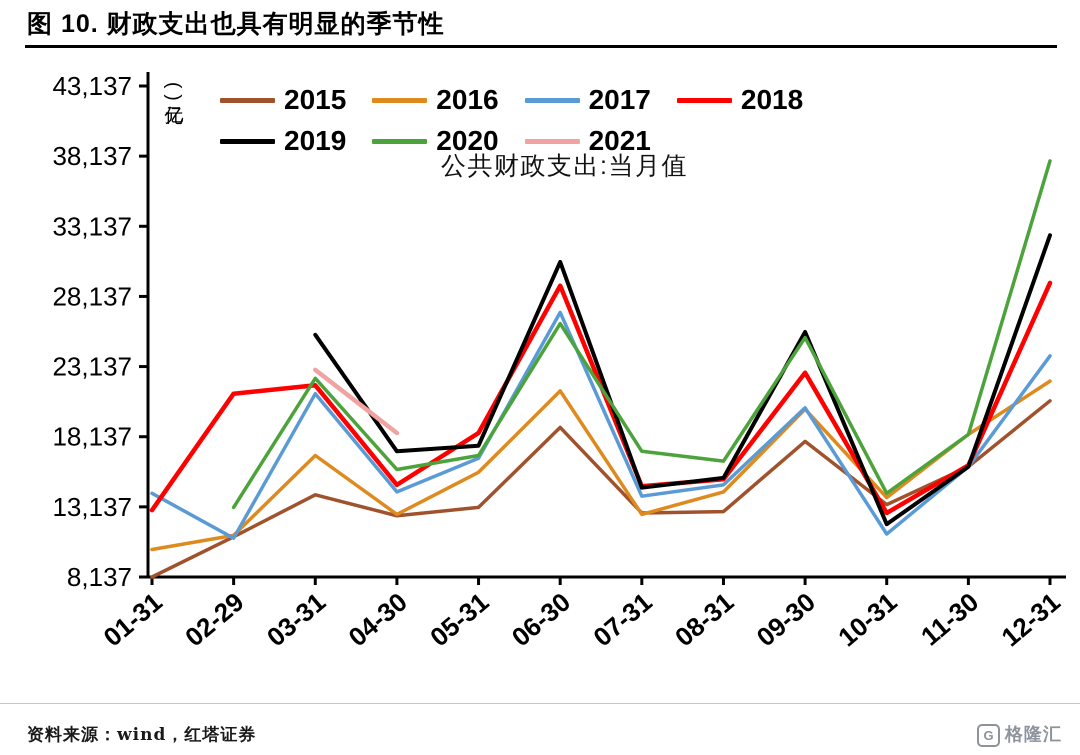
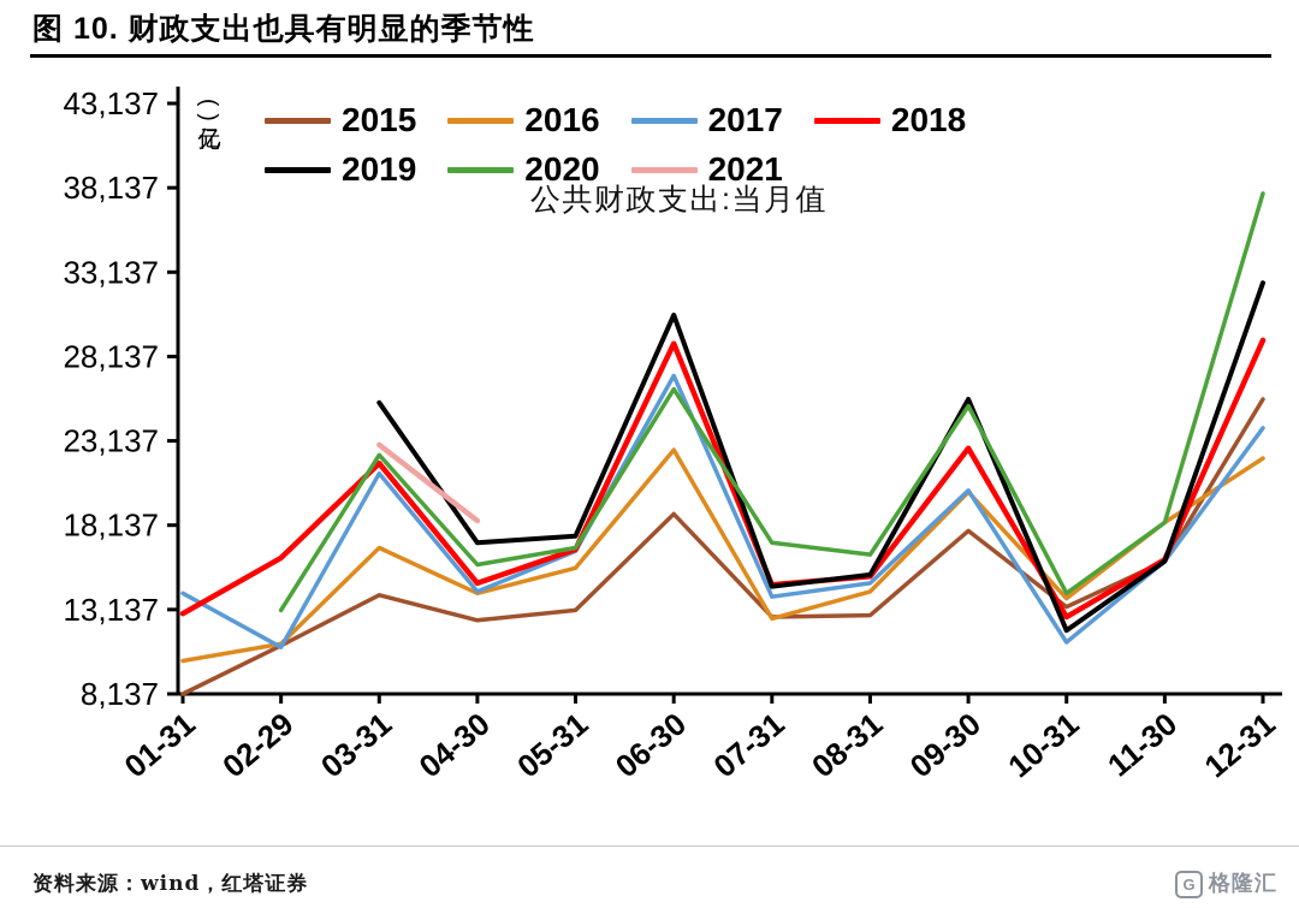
2018/02-29: 21200 -> 16200
2016/04-30: 12600 -> 14100
2018/05-31: 18400 -> 16700
2016/06-30: 21400 -> 22600
2015/12-31: 20700 -> 25600
